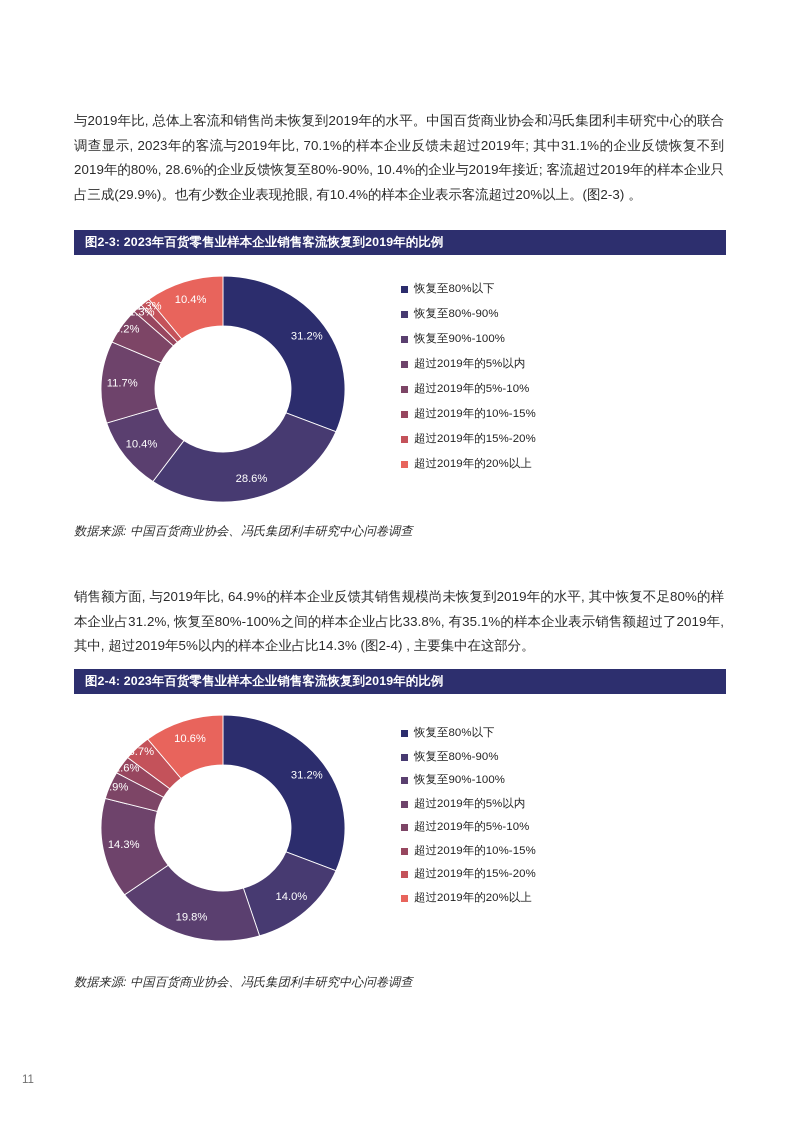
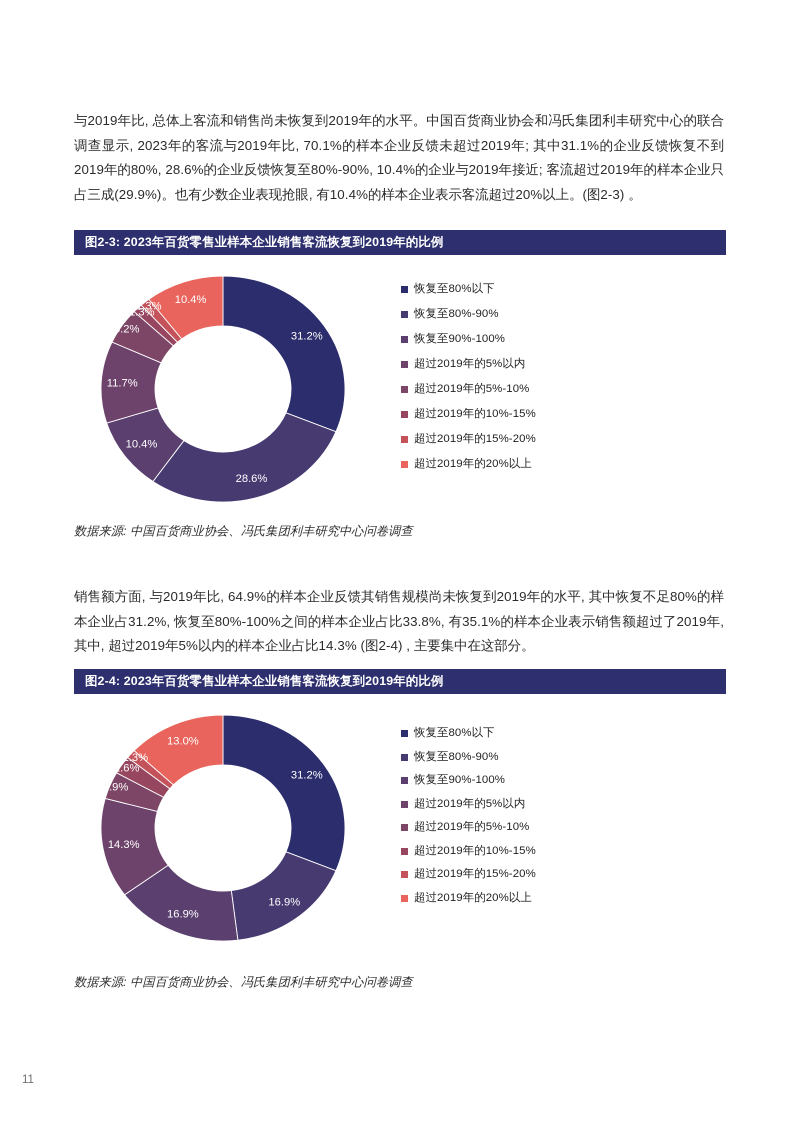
图2-4: 2023年百货零售业样本企业销售客流恢复到2019年的比例/恢复至80%-90%: 14.0% -> 16.9%
图2-4: 2023年百货零售业样本企业销售客流恢复到2019年的比例/恢复至90%-100%: 19.8% -> 16.9%
图2-4: 2023年百货零售业样本企业销售客流恢复到2019年的比例/超过2019年的15%-20%: 3.7% -> 1.3%
图2-4: 2023年百货零售业样本企业销售客流恢复到2019年的比例/超过2019年的20%以上: 10.6% -> 13.0%
